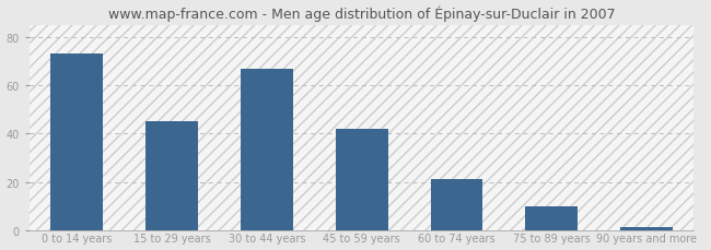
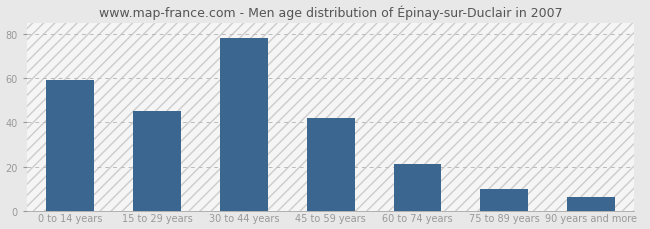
0 to 14 years: 73 -> 59
30 to 44 years: 67 -> 78
90 years and more: 1 -> 6
